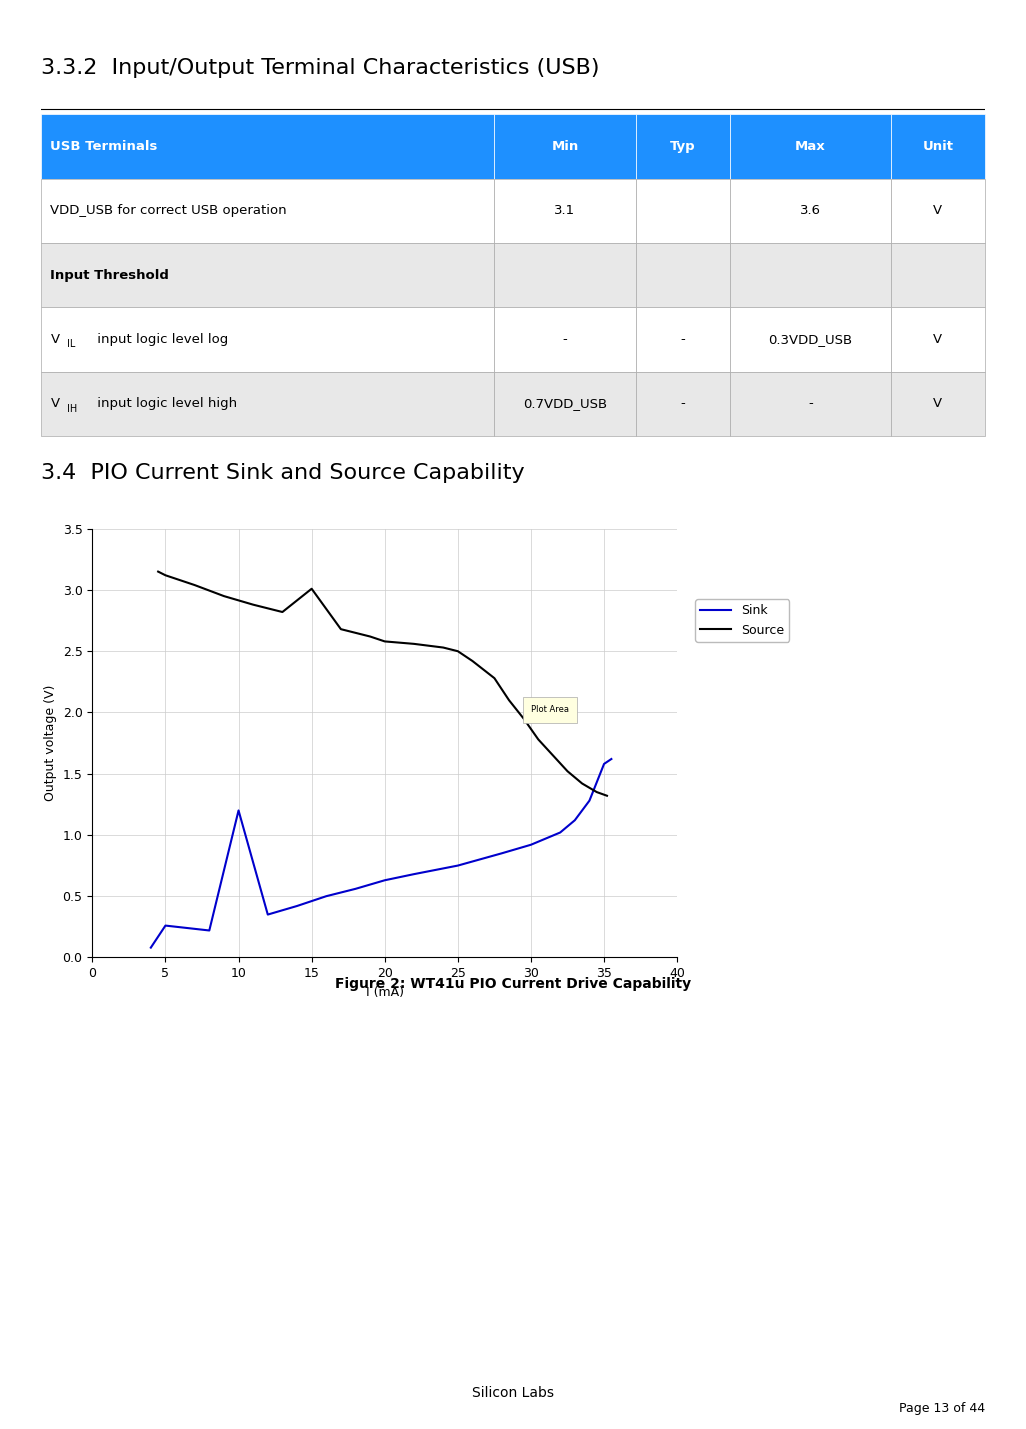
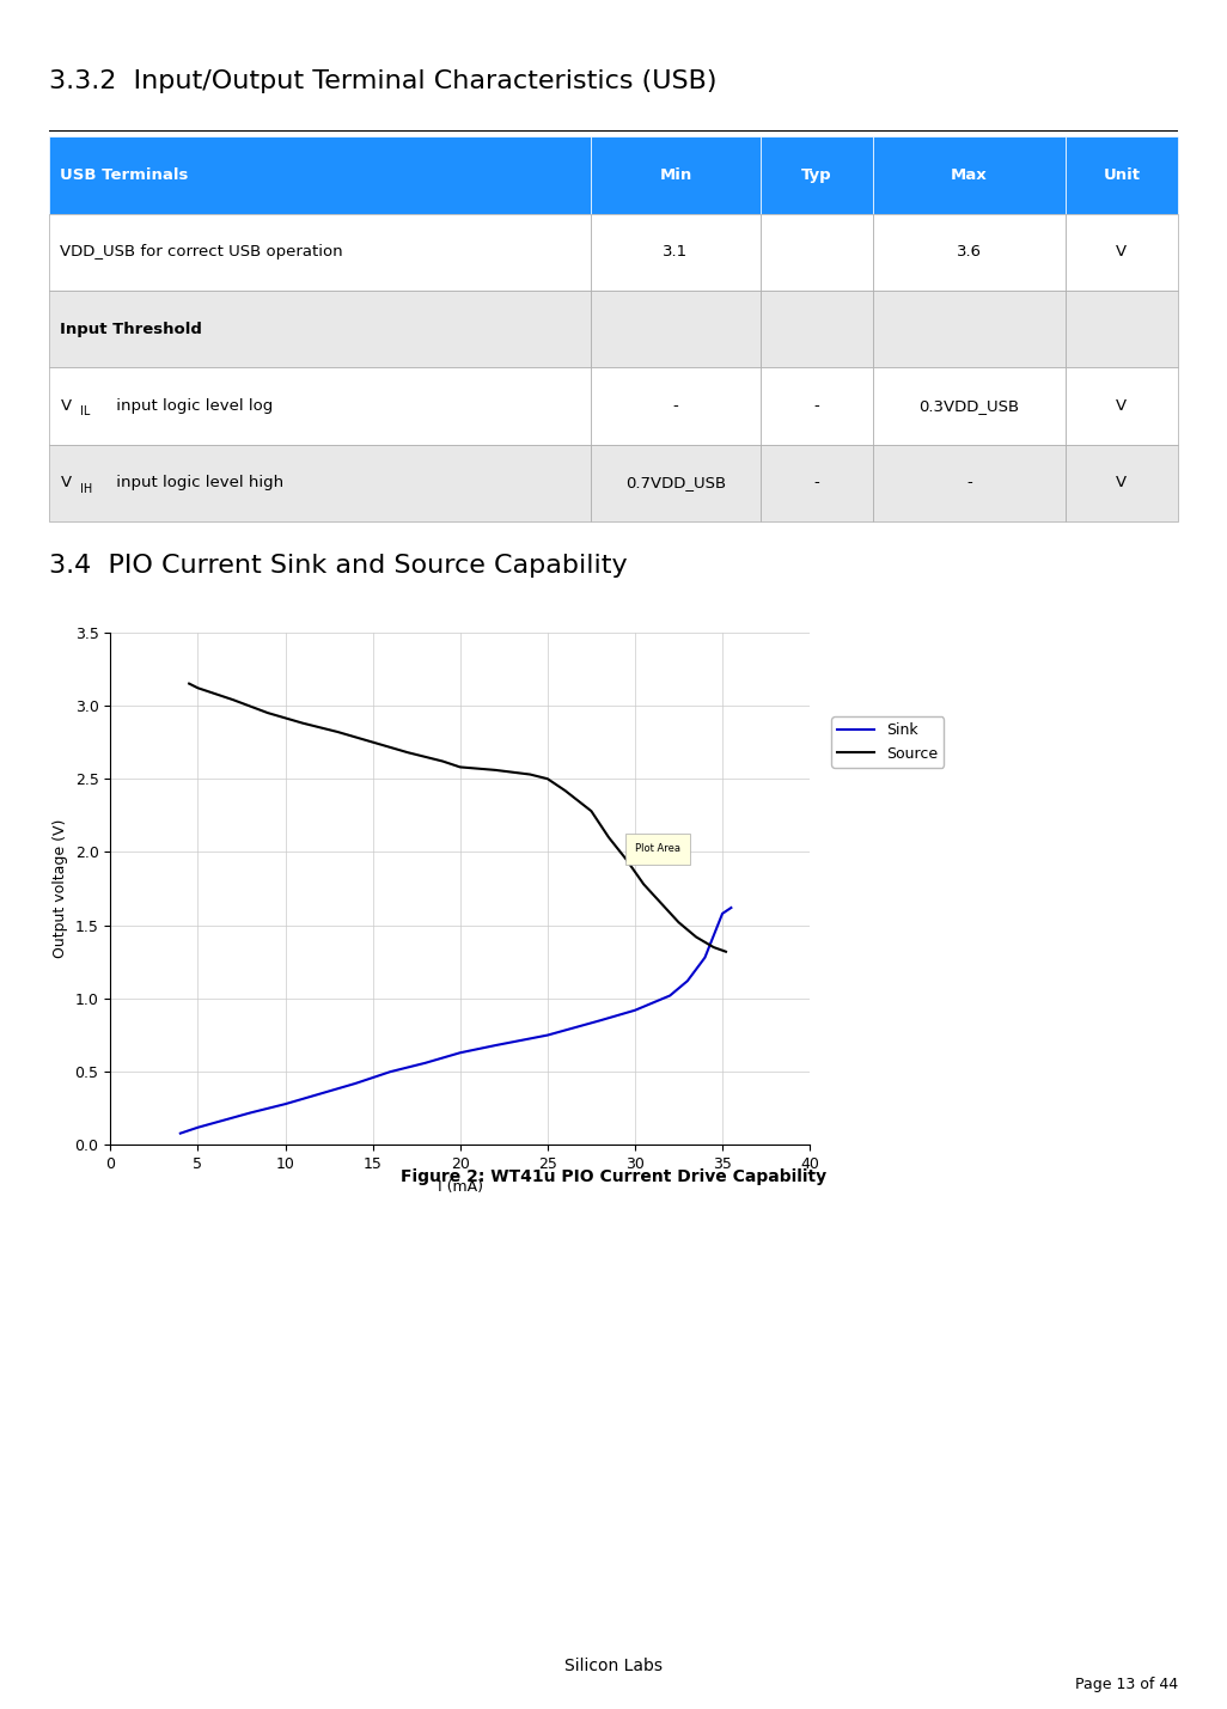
Sink/5: 0.26 -> 0.12
Sink/10: 1.20 -> 0.28
Source/15: 3.01 -> 2.75
